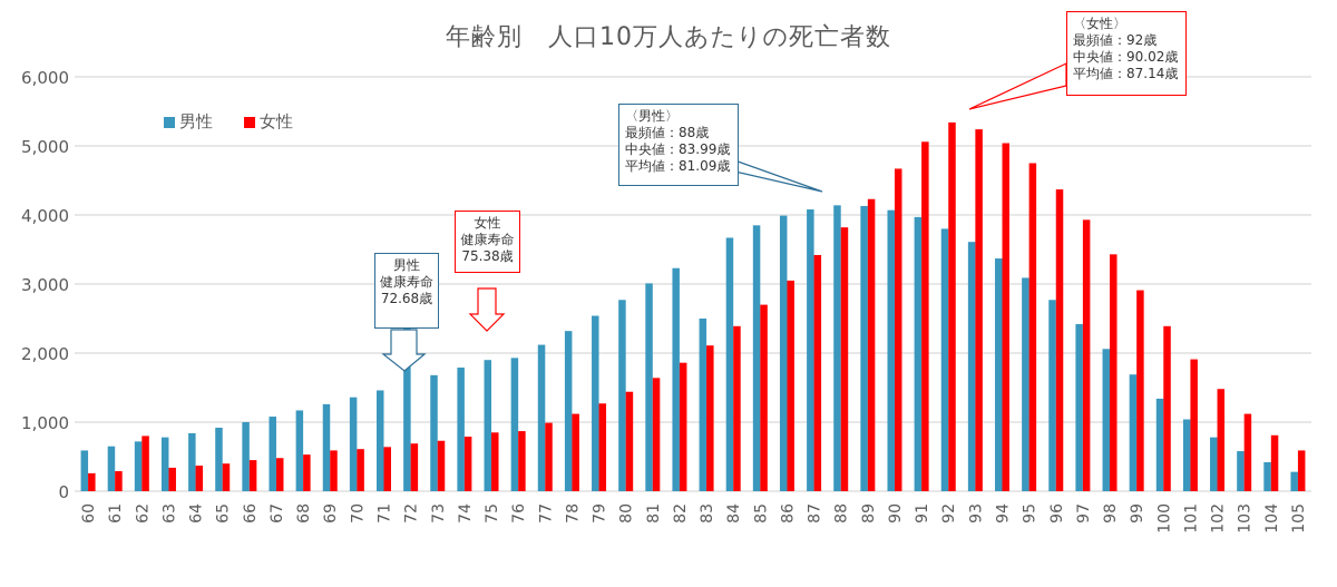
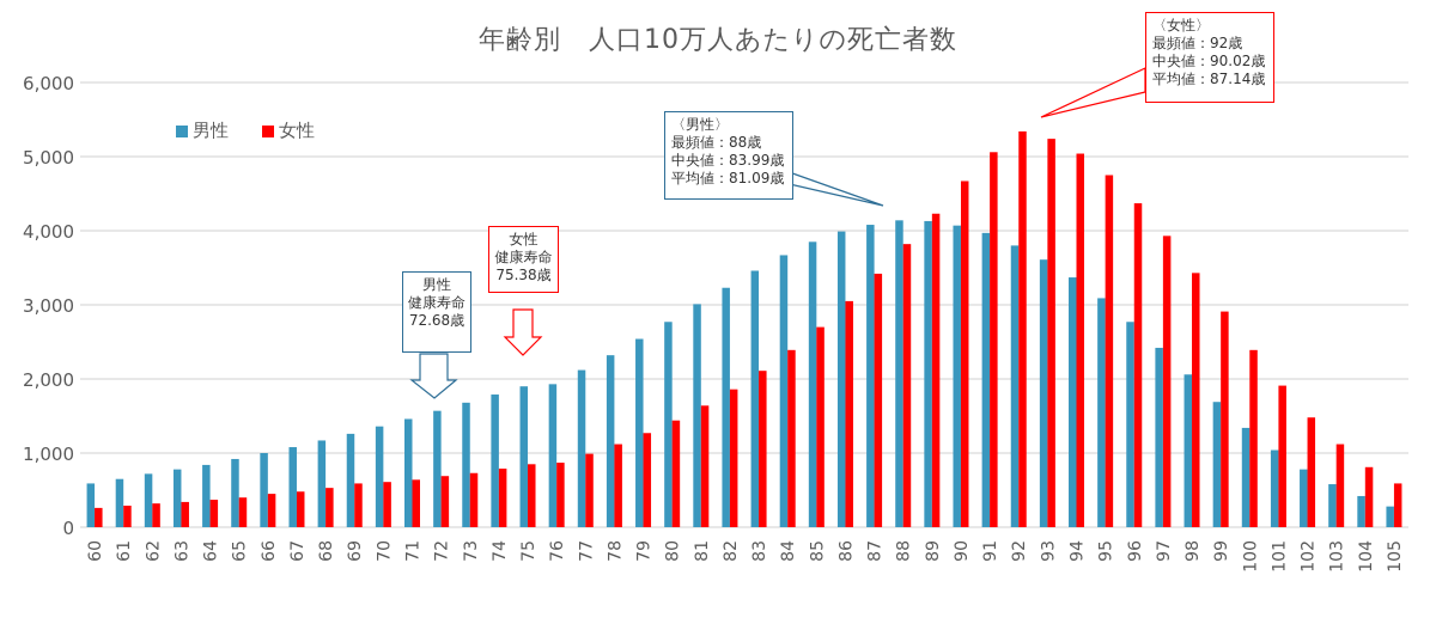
女性/62: 800 -> 300
男性/72: 2500 -> 1600
男性/83: 2500 -> 3500
